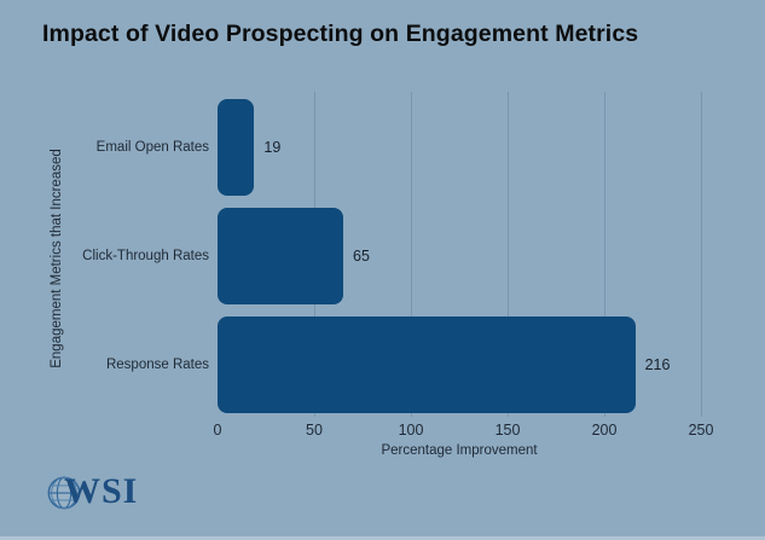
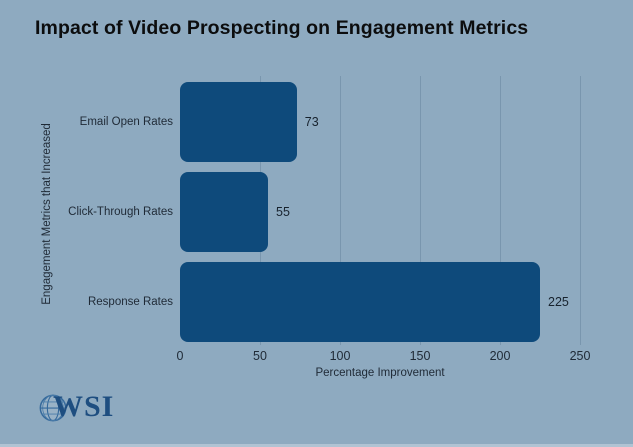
Email Open Rates: 19 -> 73
Click-Through Rates: 65 -> 55
Response Rates: 216 -> 225
